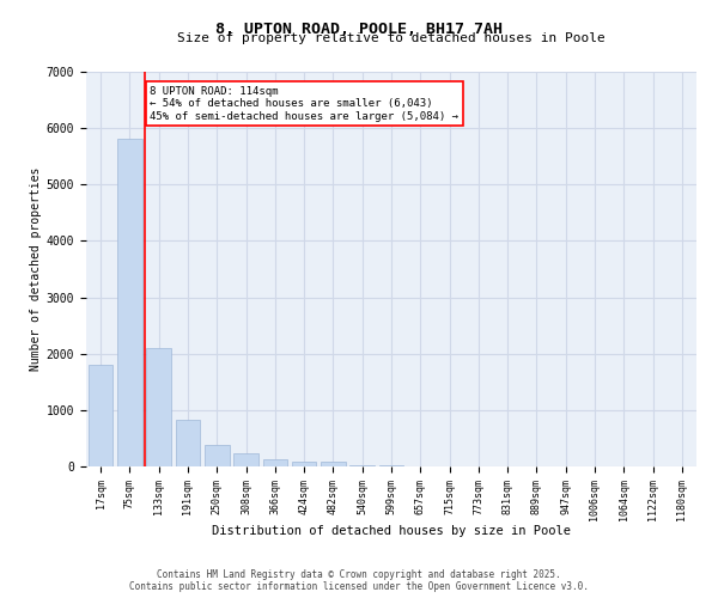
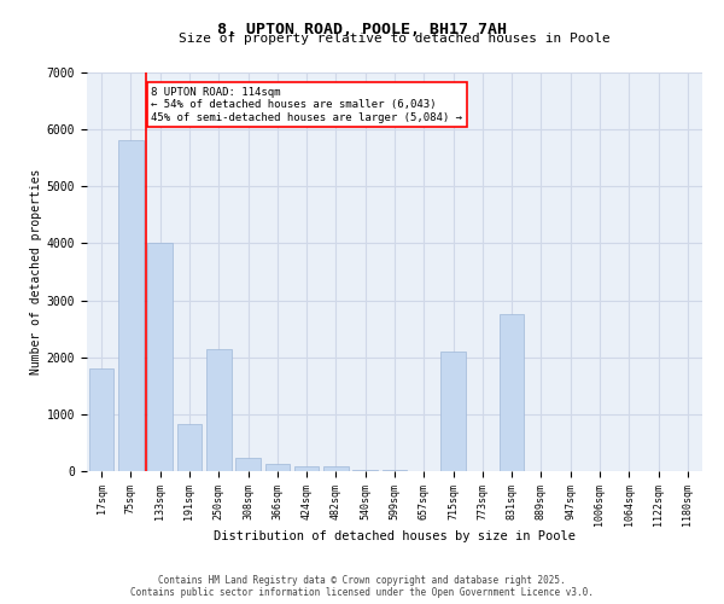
133sqm: 2090 -> 4000
250sqm: 380 -> 2150
715sqm: 0 -> 2100
831sqm: 0 -> 2750
